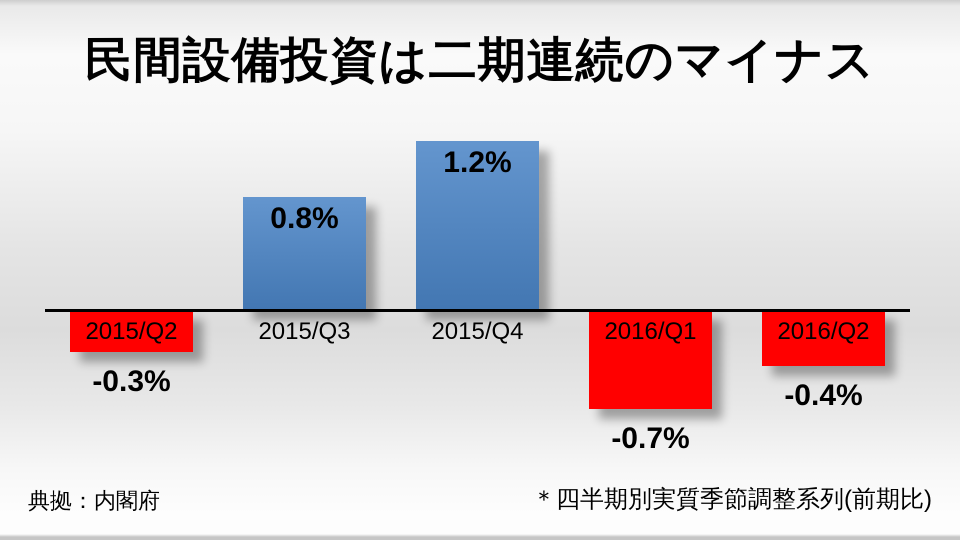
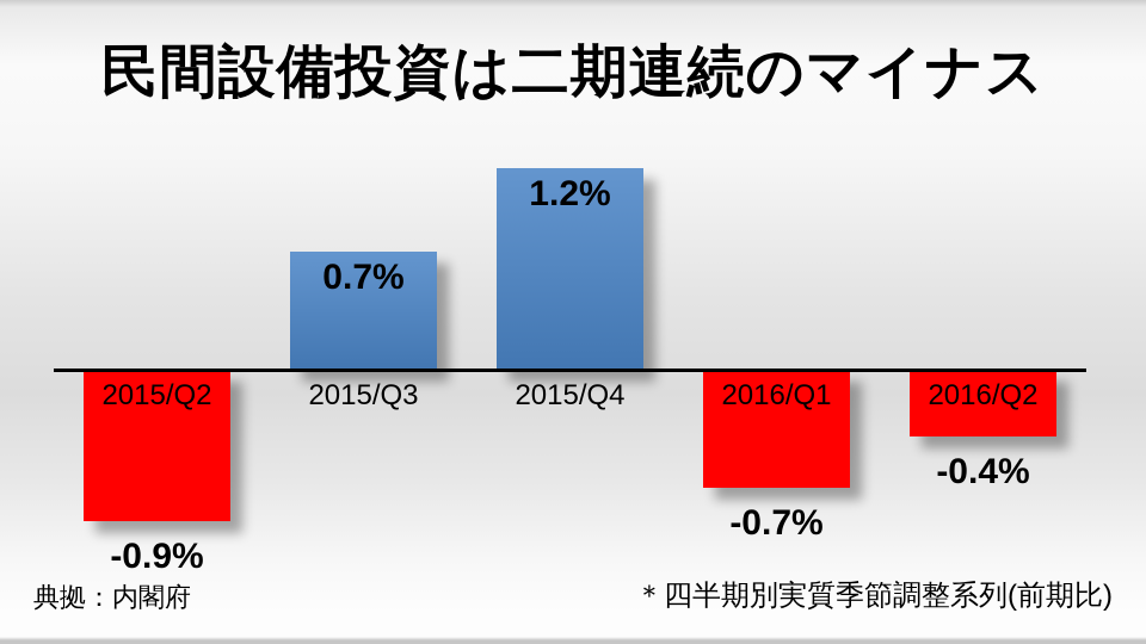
2015/Q2: -0.3% -> -0.9%
2015/Q3: 0.8% -> 0.7%
